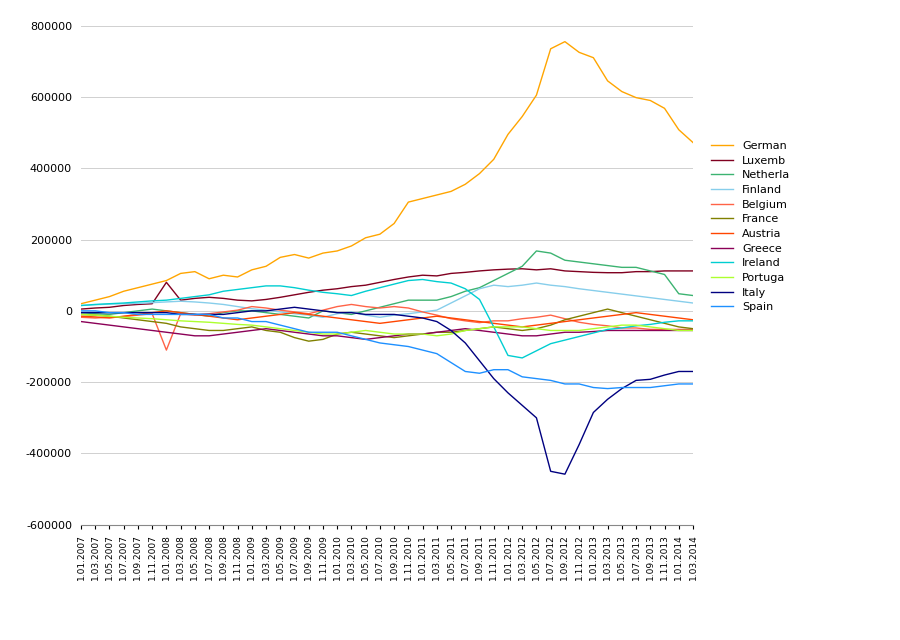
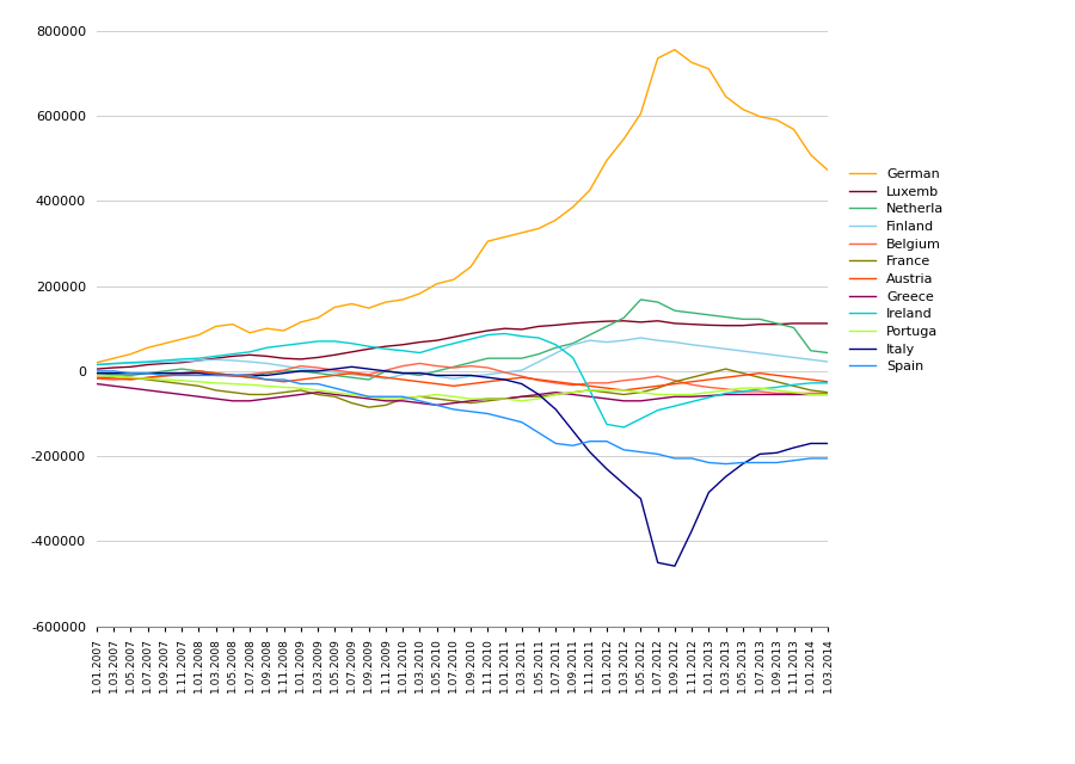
Luxemb/1.01.2008: 80000 -> 25000
Belgium/1.01.2008: -110000 -> -3000
